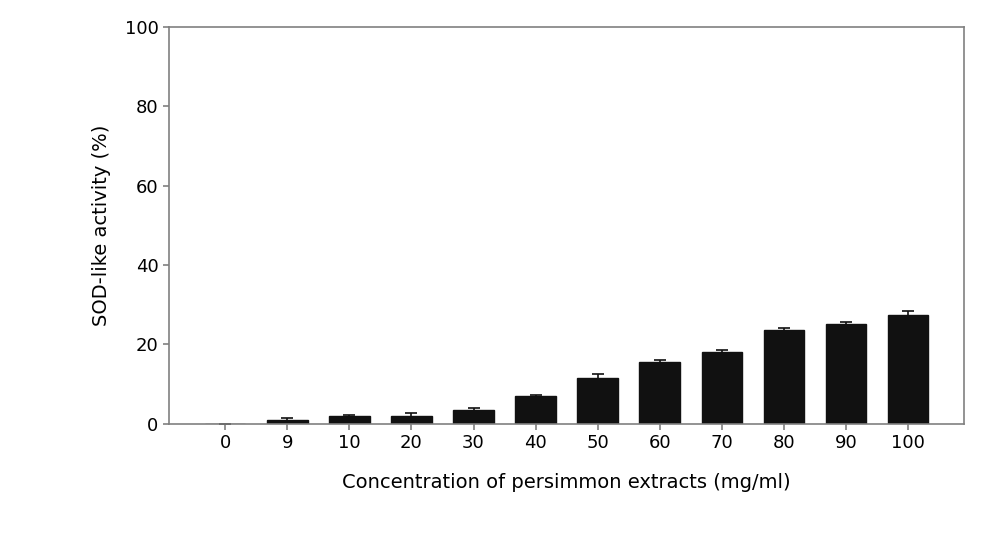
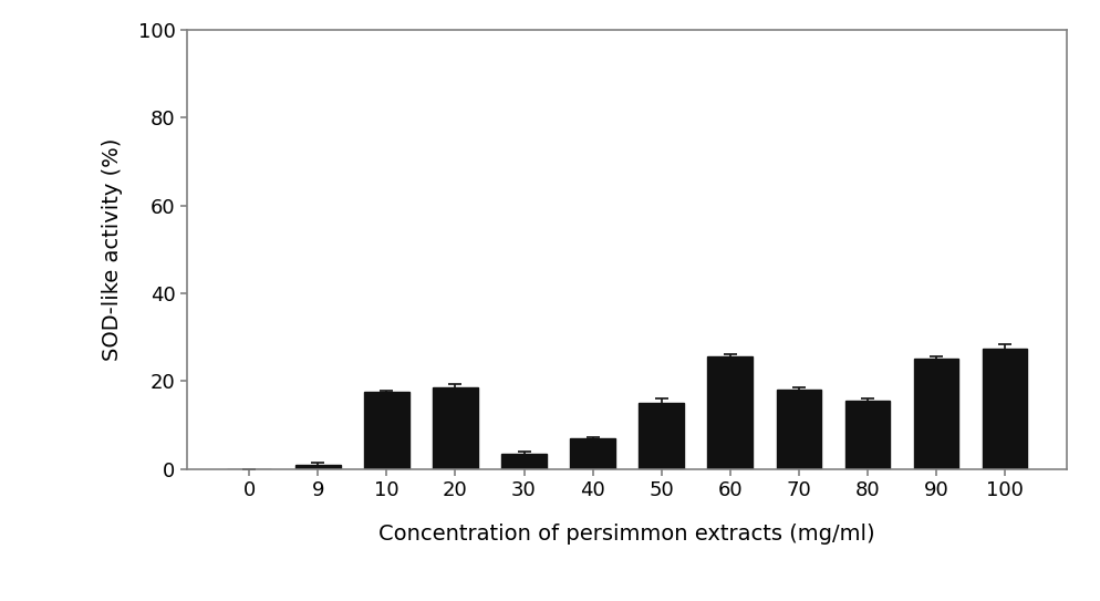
10: 1.8 -> 17.5
20: 1.8 -> 18.5
50: 11.5 -> 15.0
60: 15.5 -> 25.5
80: 23.5 -> 15.5
